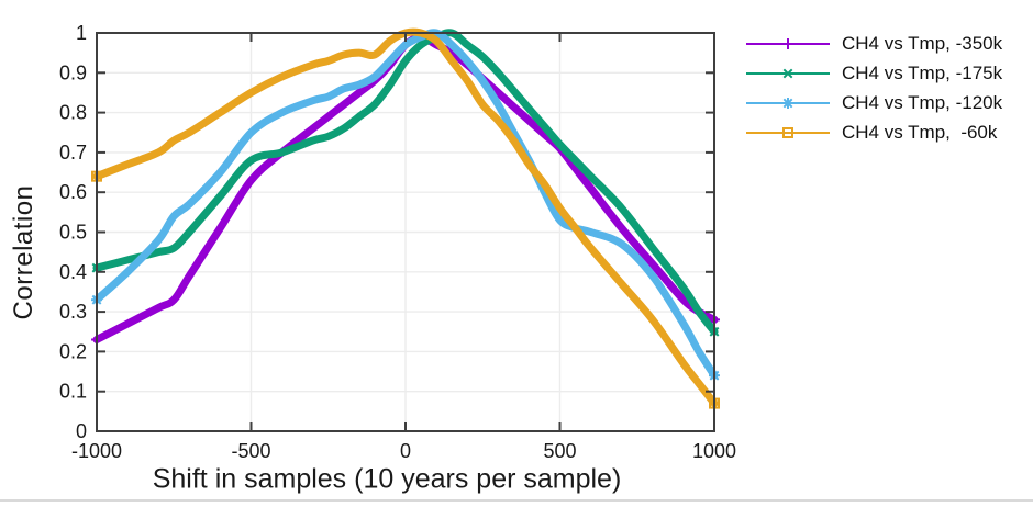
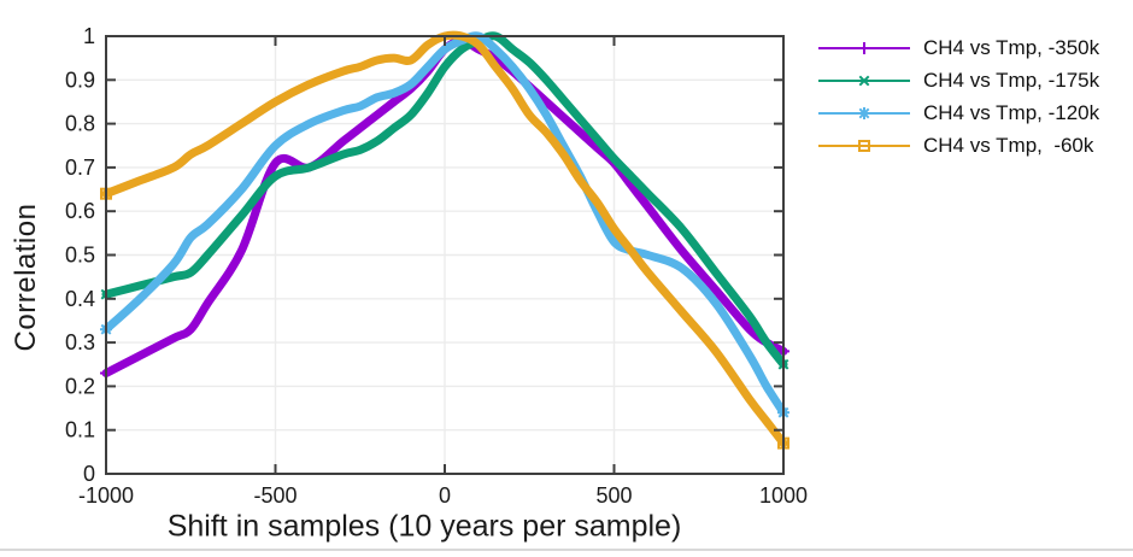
CH4 vs Tmp, -350k/-500: 0.63 -> 0.71
